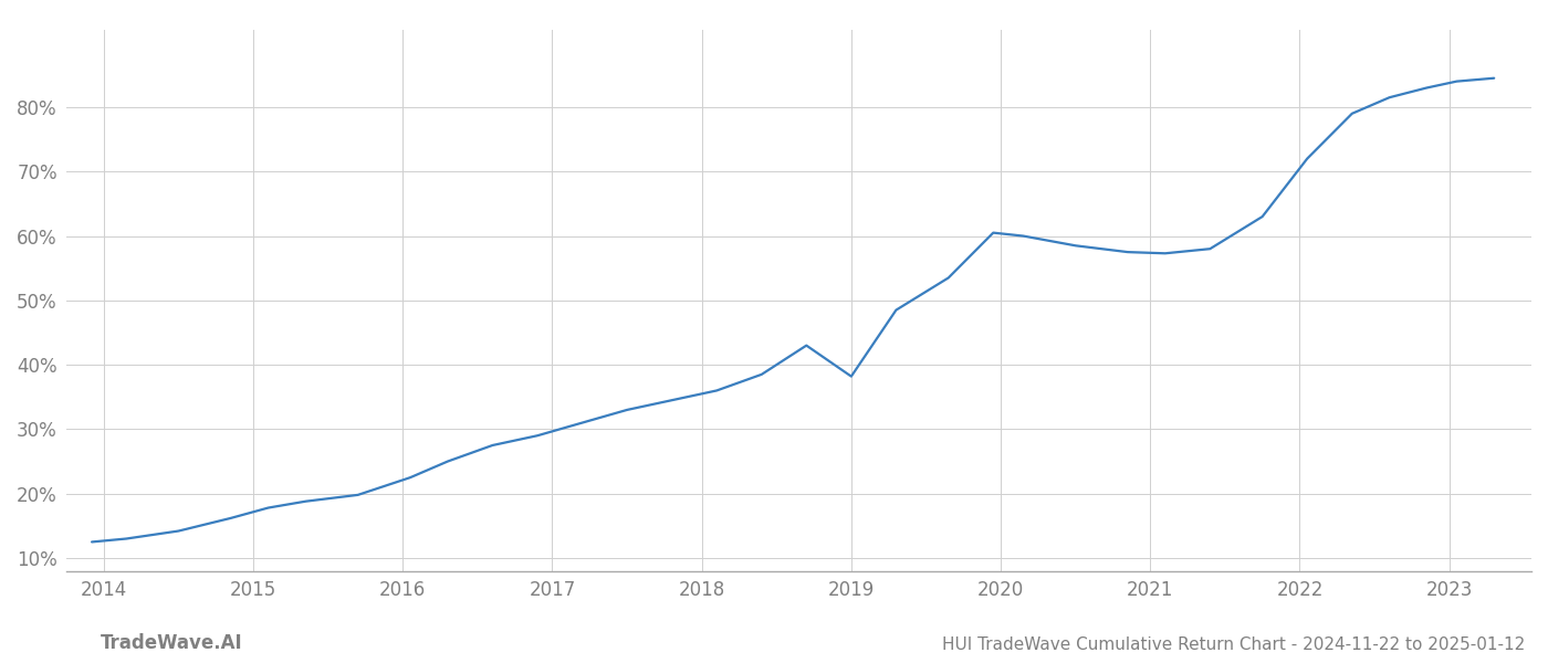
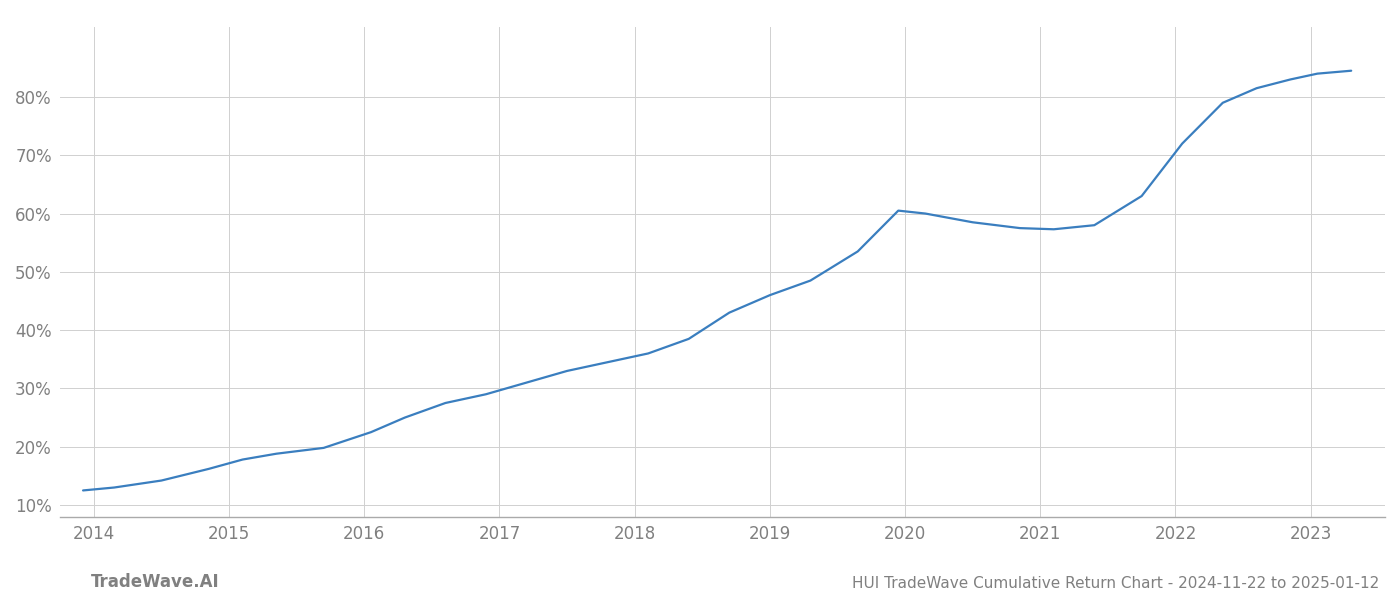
2019: 38.2% -> 46.0%
